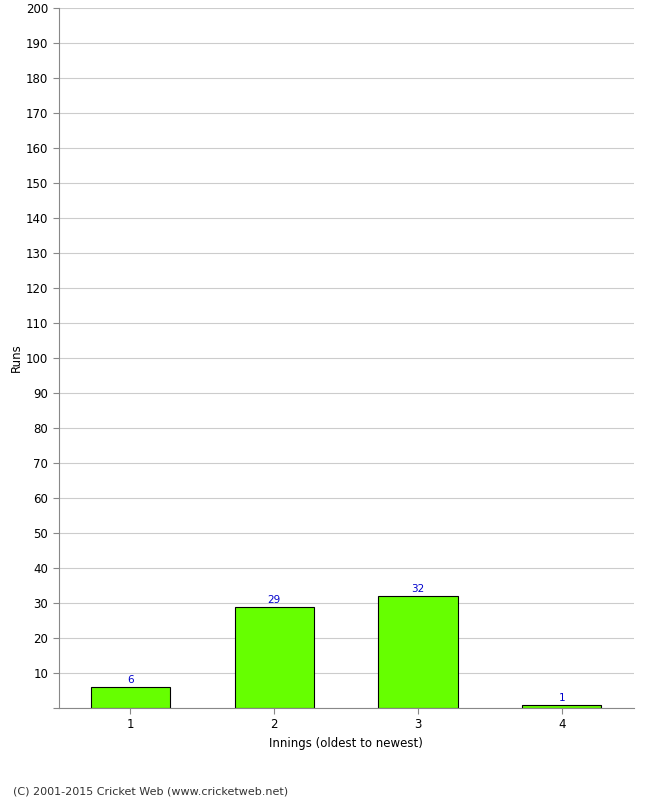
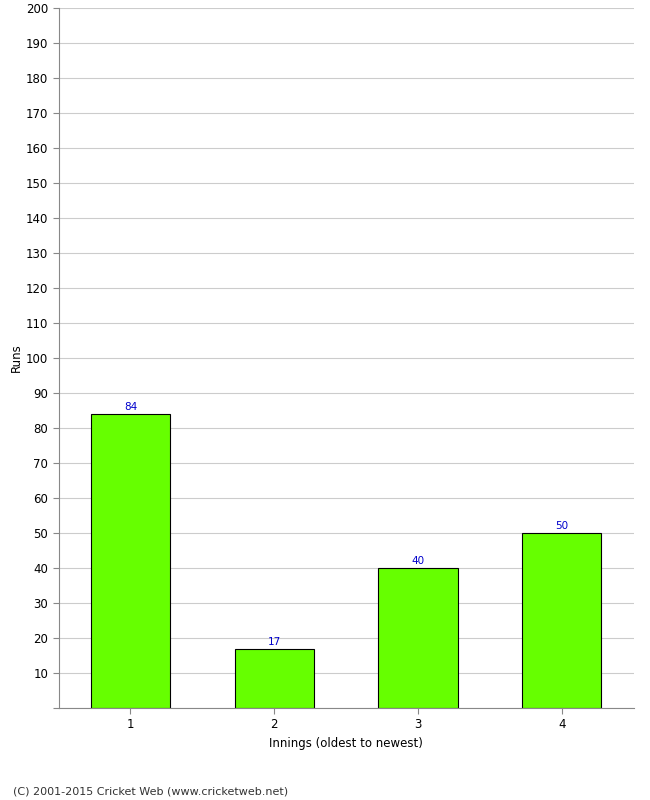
1: 6 -> 84
2: 29 -> 17
3: 32 -> 40
4: 1 -> 50
